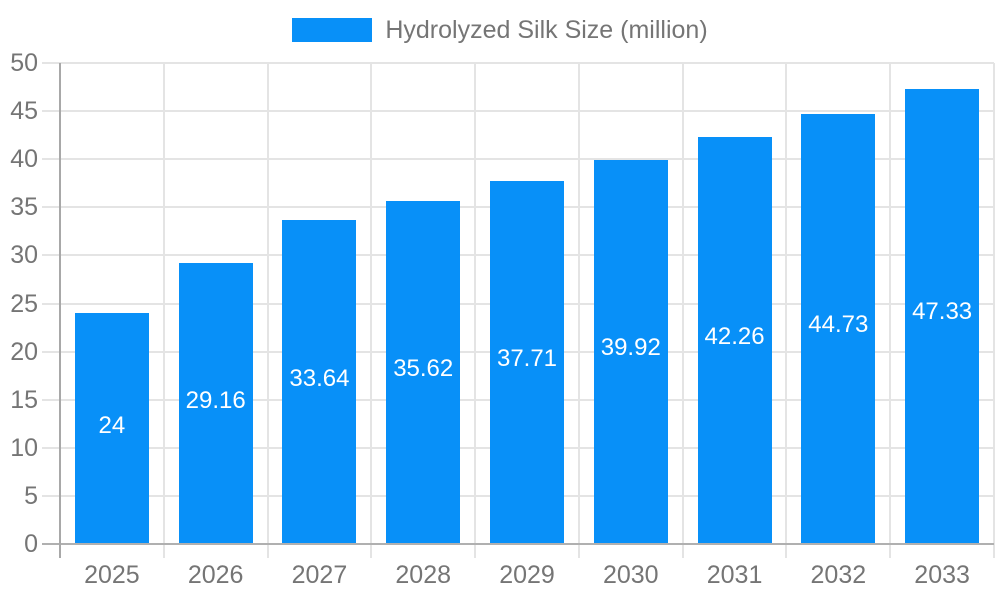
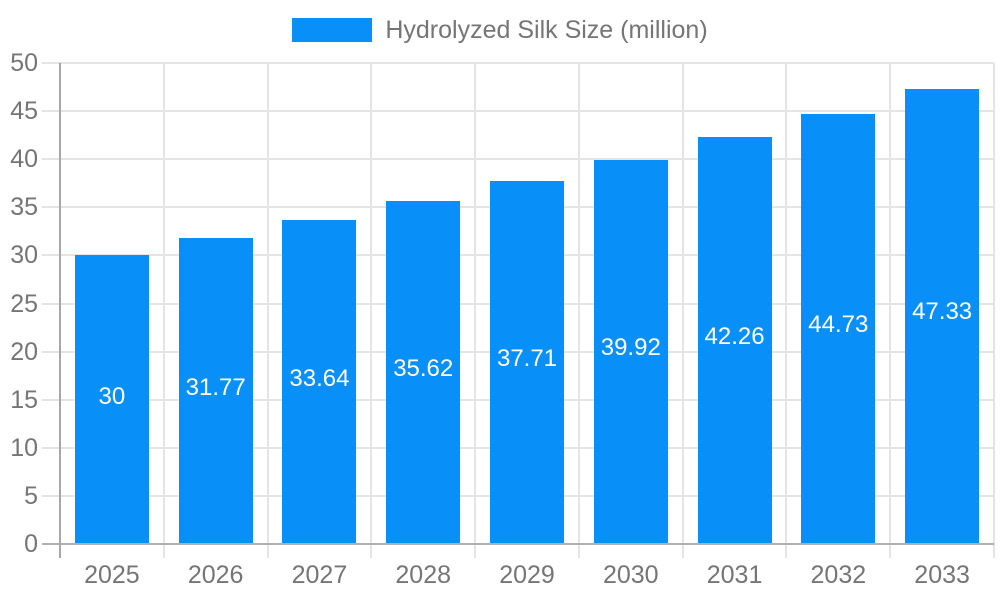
2025: 24 -> 30
2026: 29.16 -> 31.77
